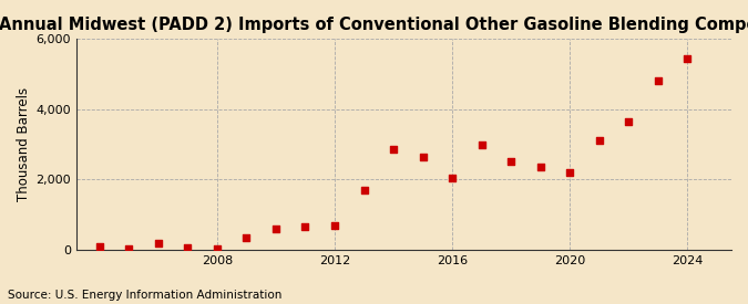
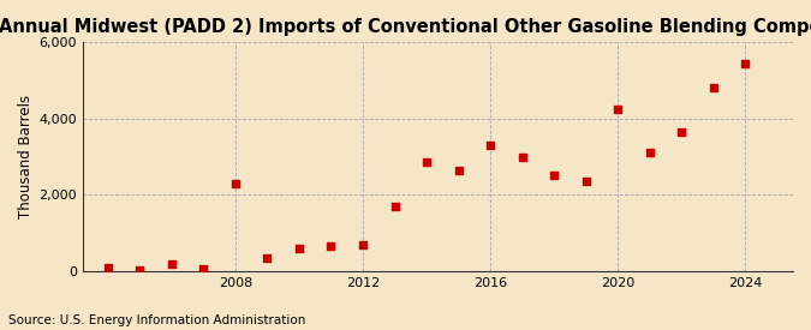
2008: 30 -> 2,300
2016: 2,050 -> 3,300
2020: 2,200 -> 4,250
